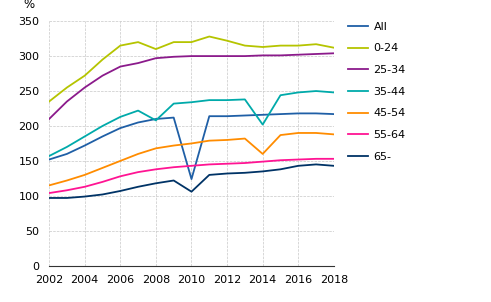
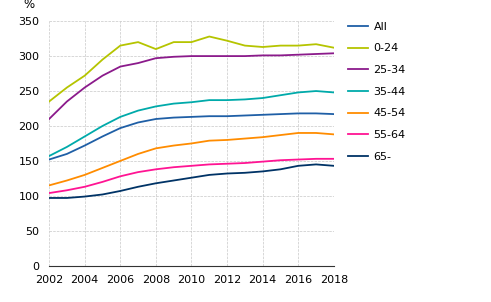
35-44/2008: 208 -> 228
All/2010: 124 -> 213
65-/2010: 106 -> 126
35-44/2014: 202 -> 240
45-54/2014: 160 -> 184
